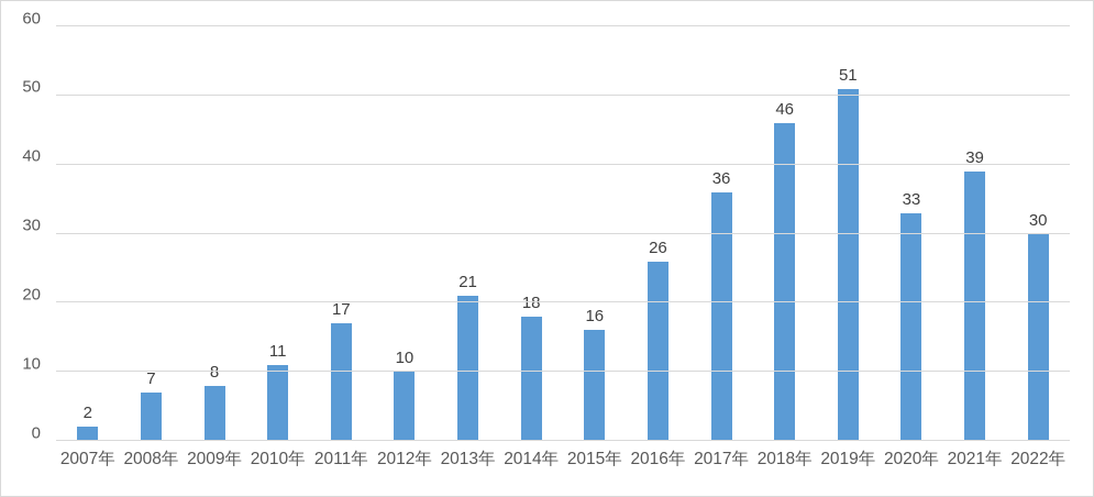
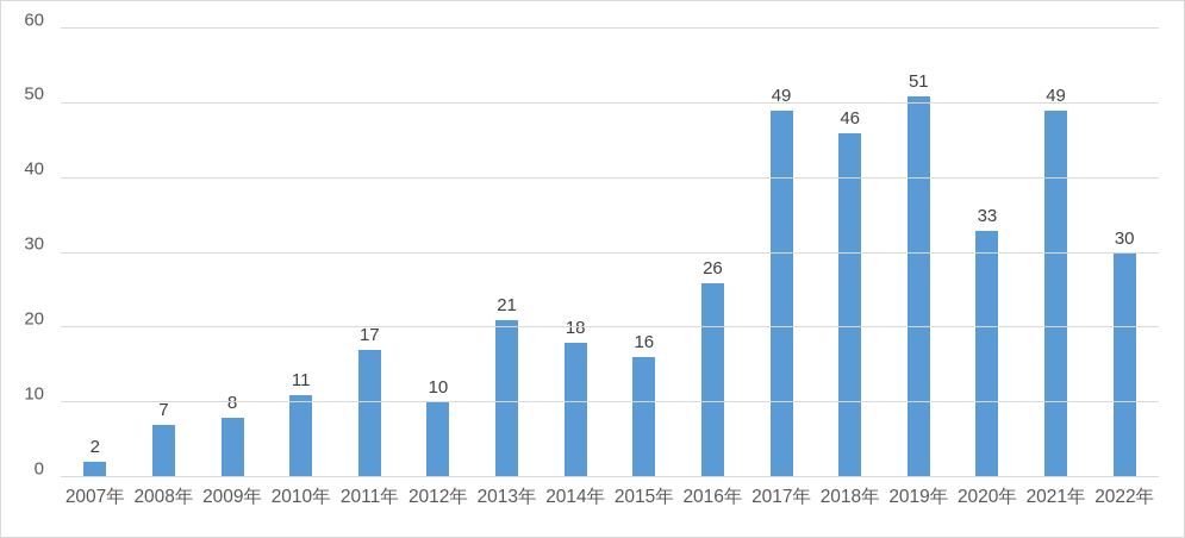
2017年: 36 -> 49
2021年: 39 -> 49
